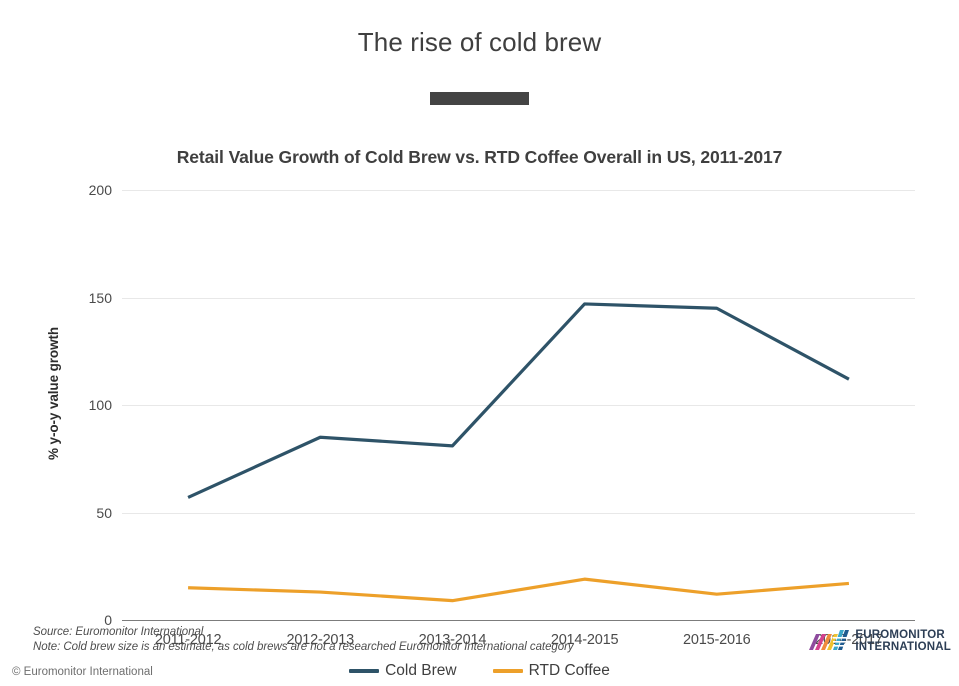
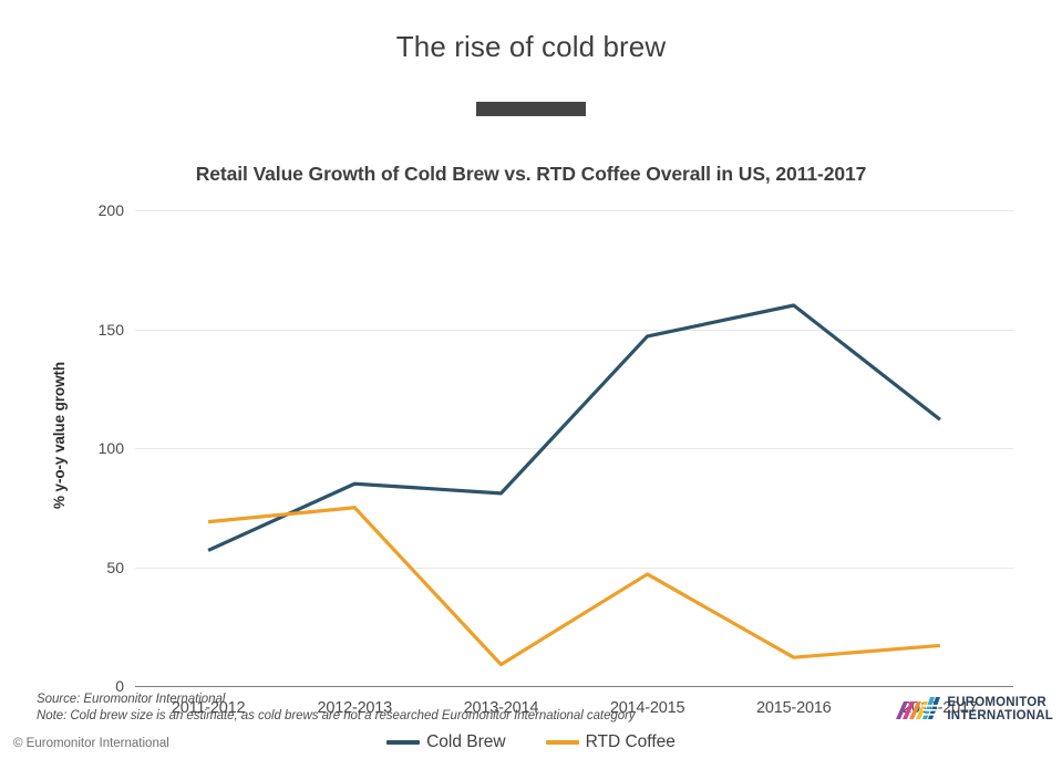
RTD Coffee/2011-2012: 15 -> 69
RTD Coffee/2012-2013: 13 -> 75
RTD Coffee/2014-2015: 19 -> 47
Cold Brew/2015-2016: 145 -> 160
